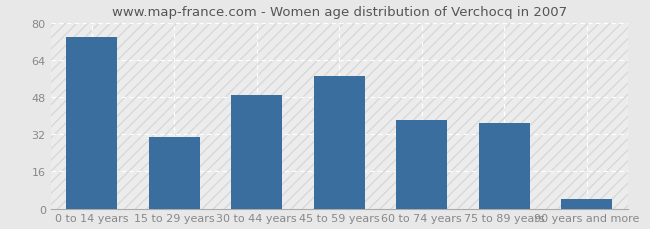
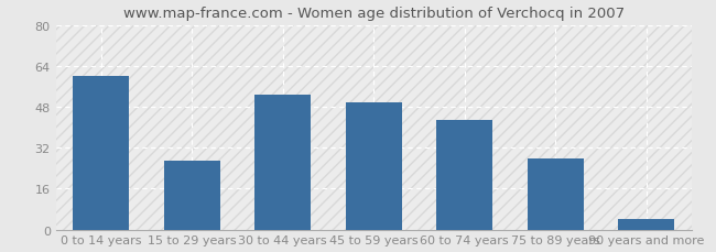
0 to 14 years: 74 -> 60
15 to 29 years: 31 -> 27
30 to 44 years: 49 -> 53
45 to 59 years: 57 -> 50
60 to 74 years: 38 -> 43
75 to 89 years: 37 -> 28
